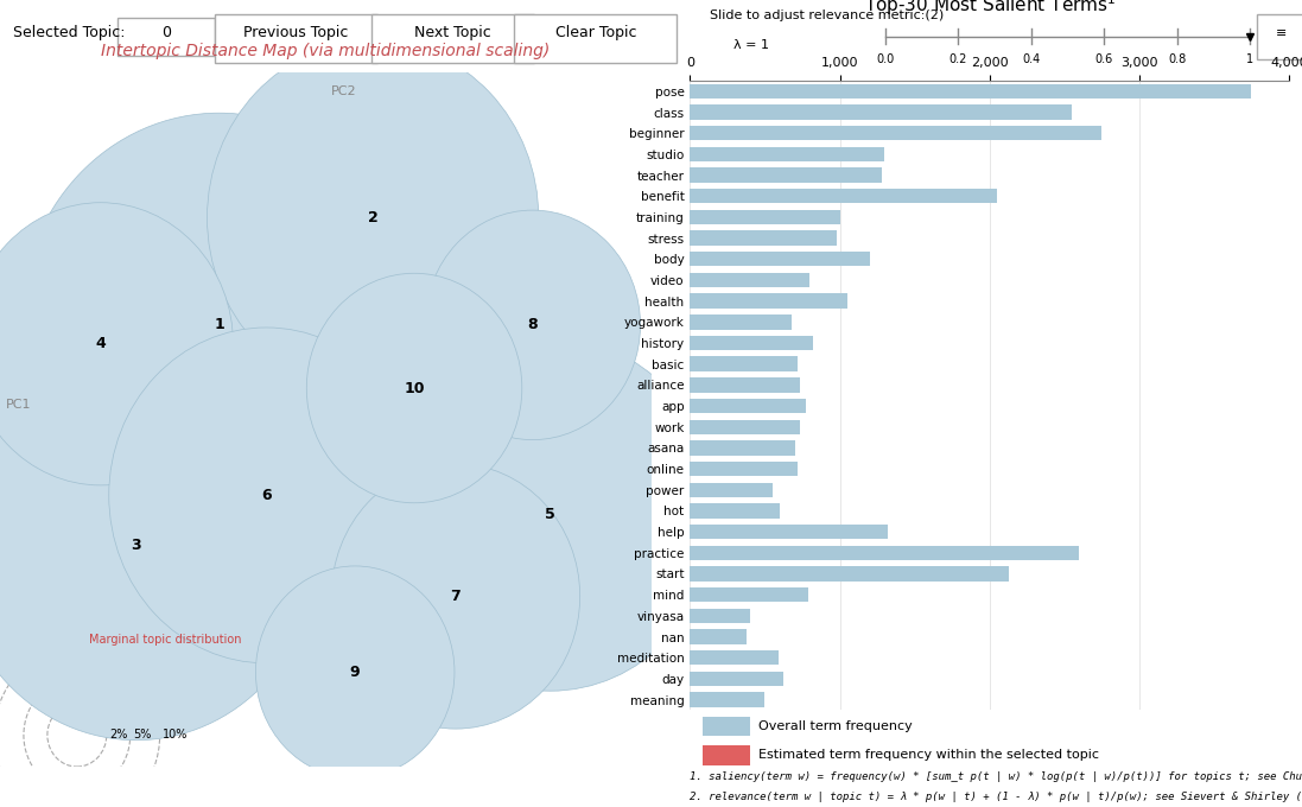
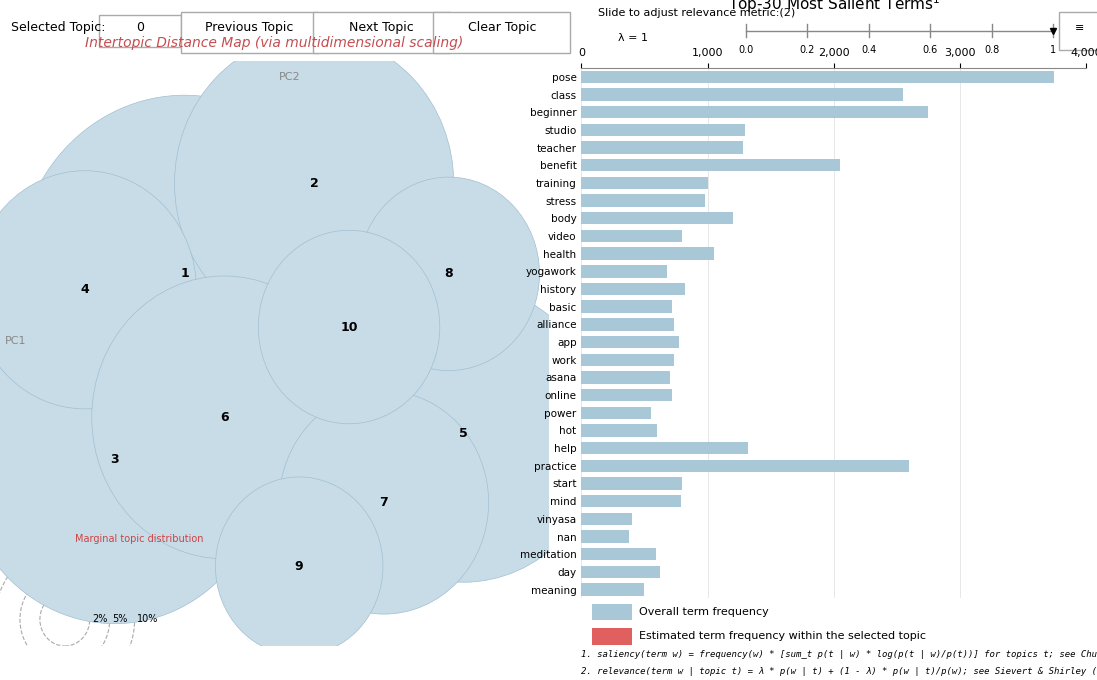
start: 2,130 -> 800
